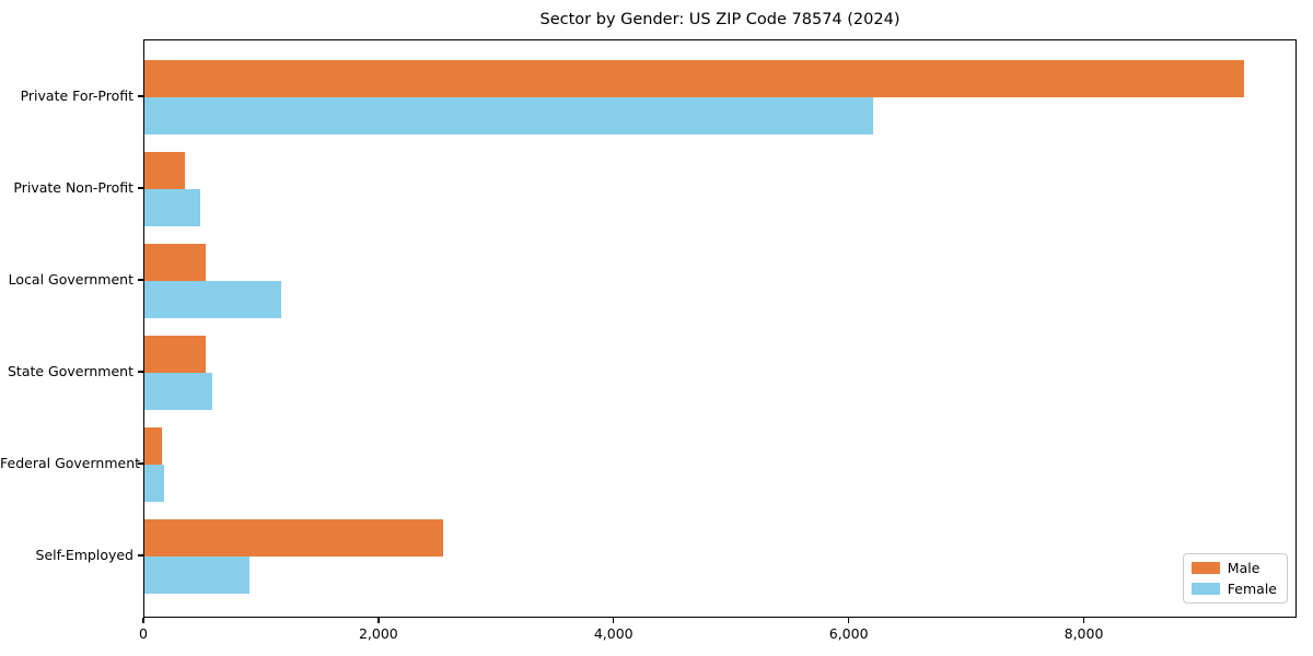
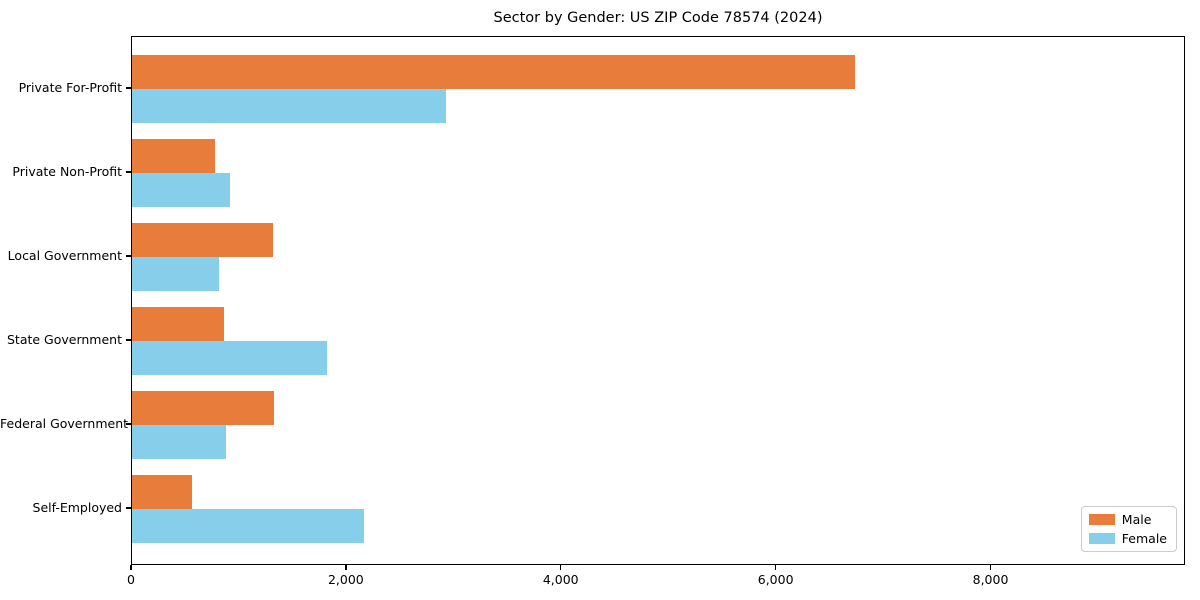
Male/Private For-Profit: 9350 -> 6730
Female/Private For-Profit: 6200 -> 2920
Male/Private Non-Profit: 340 -> 770
Female/Private Non-Profit: 480 -> 910
Male/Local Government: 520 -> 1310
Female/Local Government: 1160 -> 810
Male/State Government: 520 -> 860
Female/State Government: 580 -> 1810
Male/Federal Government: 150 -> 1320
Female/Federal Government: 170 -> 870
Male/Self-Employed: 2540 -> 560
Female/Self-Employed: 900 -> 2160
